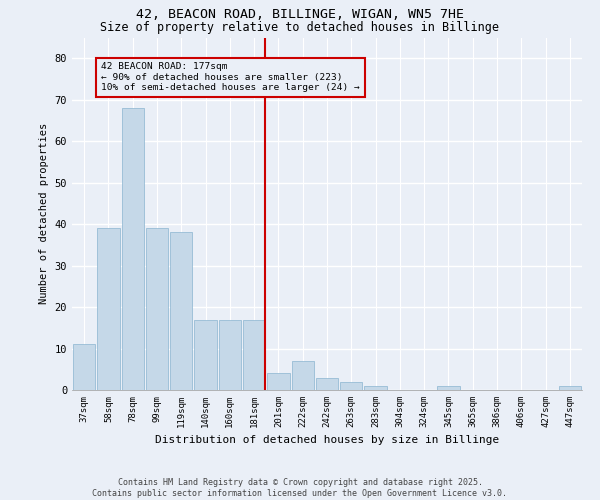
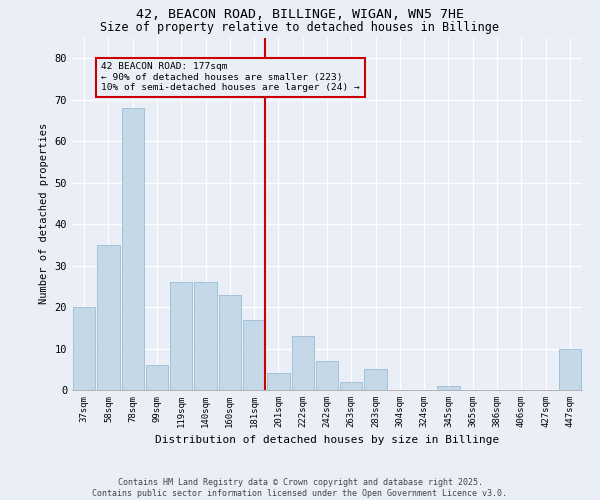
37sqm: 11 -> 20
58sqm: 39 -> 35
99sqm: 39 -> 6
119sqm: 38 -> 26
140sqm: 17 -> 26
160sqm: 17 -> 23
222sqm: 7 -> 13
242sqm: 3 -> 7
283sqm: 1 -> 5
447sqm: 1 -> 10
